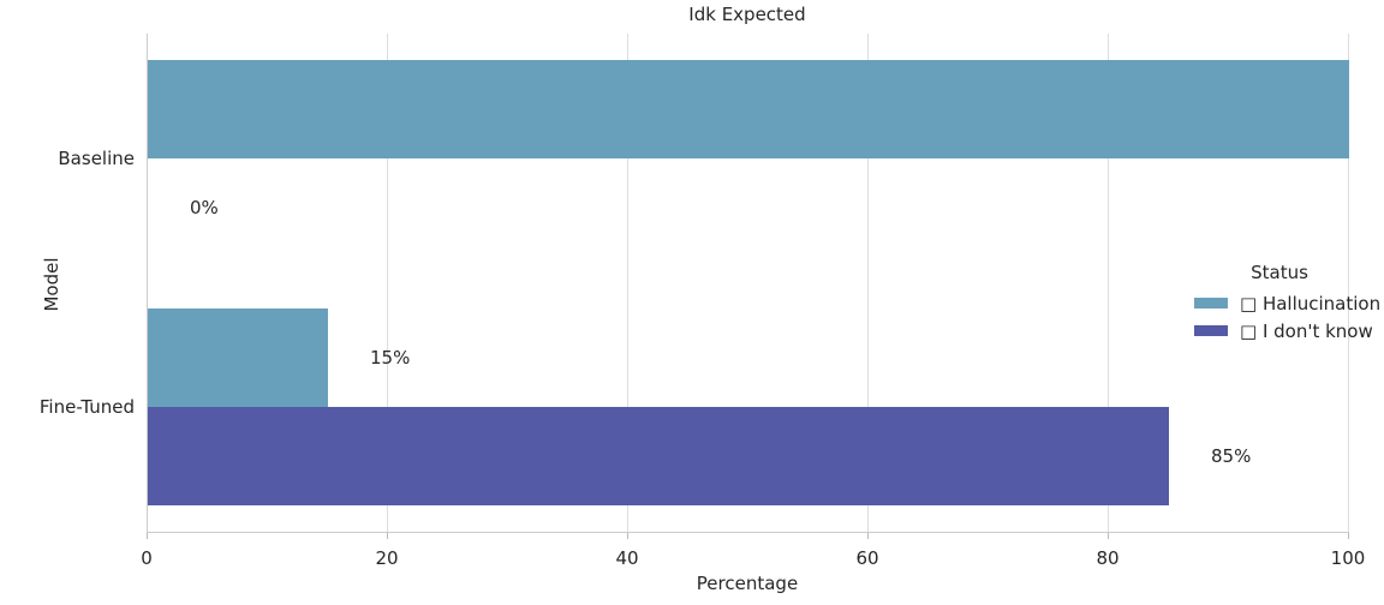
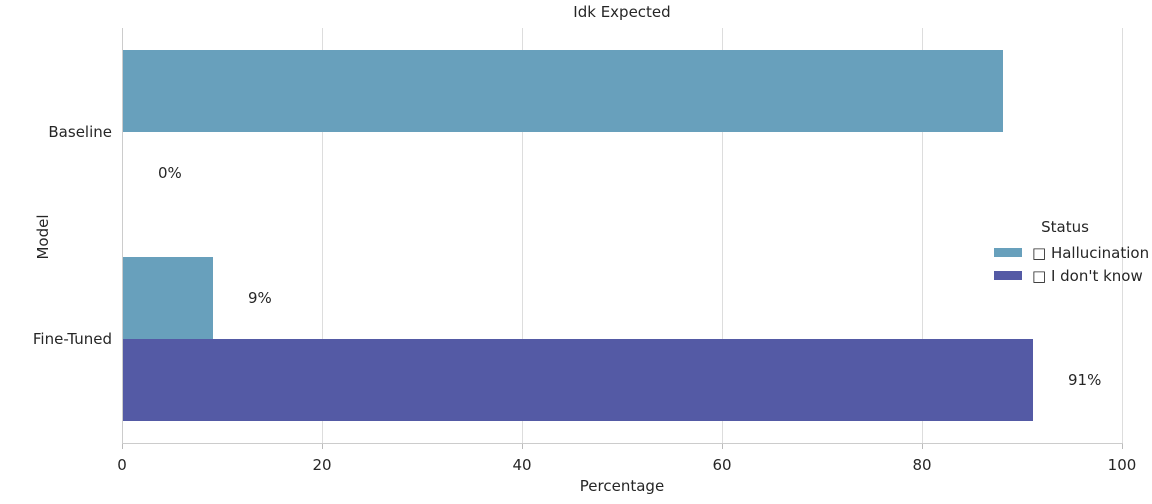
□ Hallucination/Baseline: 100 -> 88
□ Hallucination/Fine-Tuned: 15% -> 9%
□ I don't know/Fine-Tuned: 85% -> 91%
